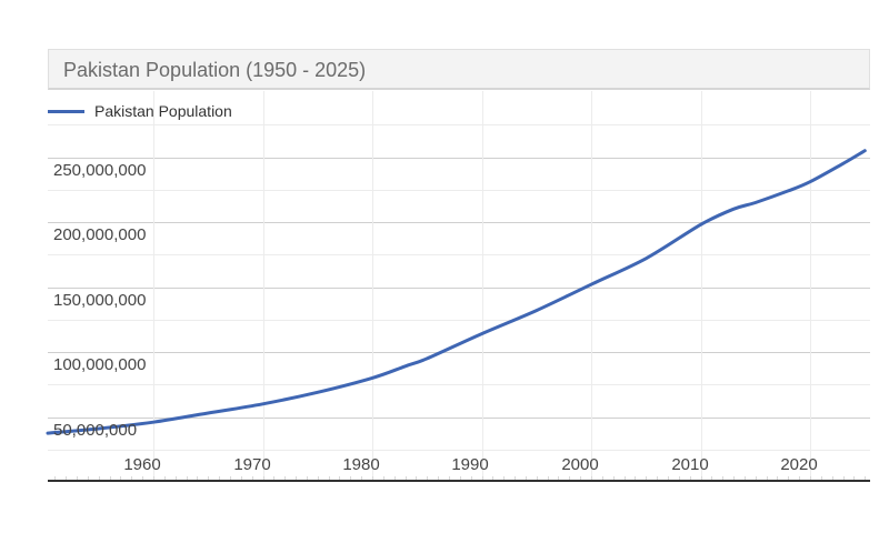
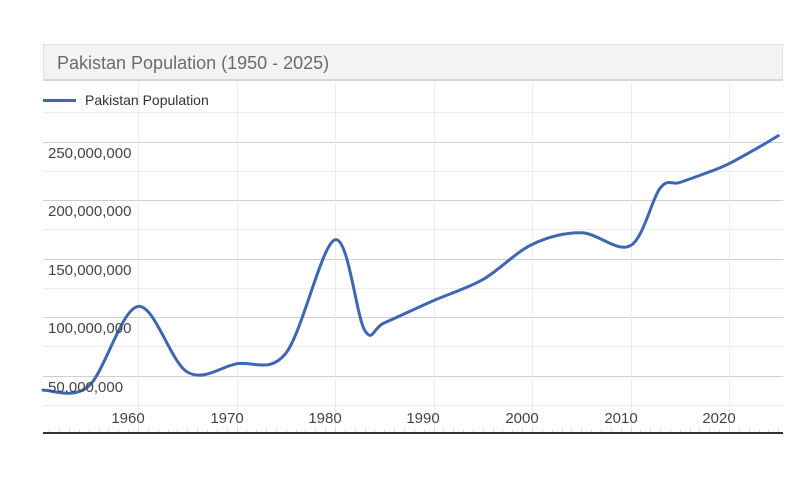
1960: 46000000 -> 109000000
1980: 80000000 -> 166000000
2000: 152000000 -> 162000000
2010: 198000000 -> 161000000
